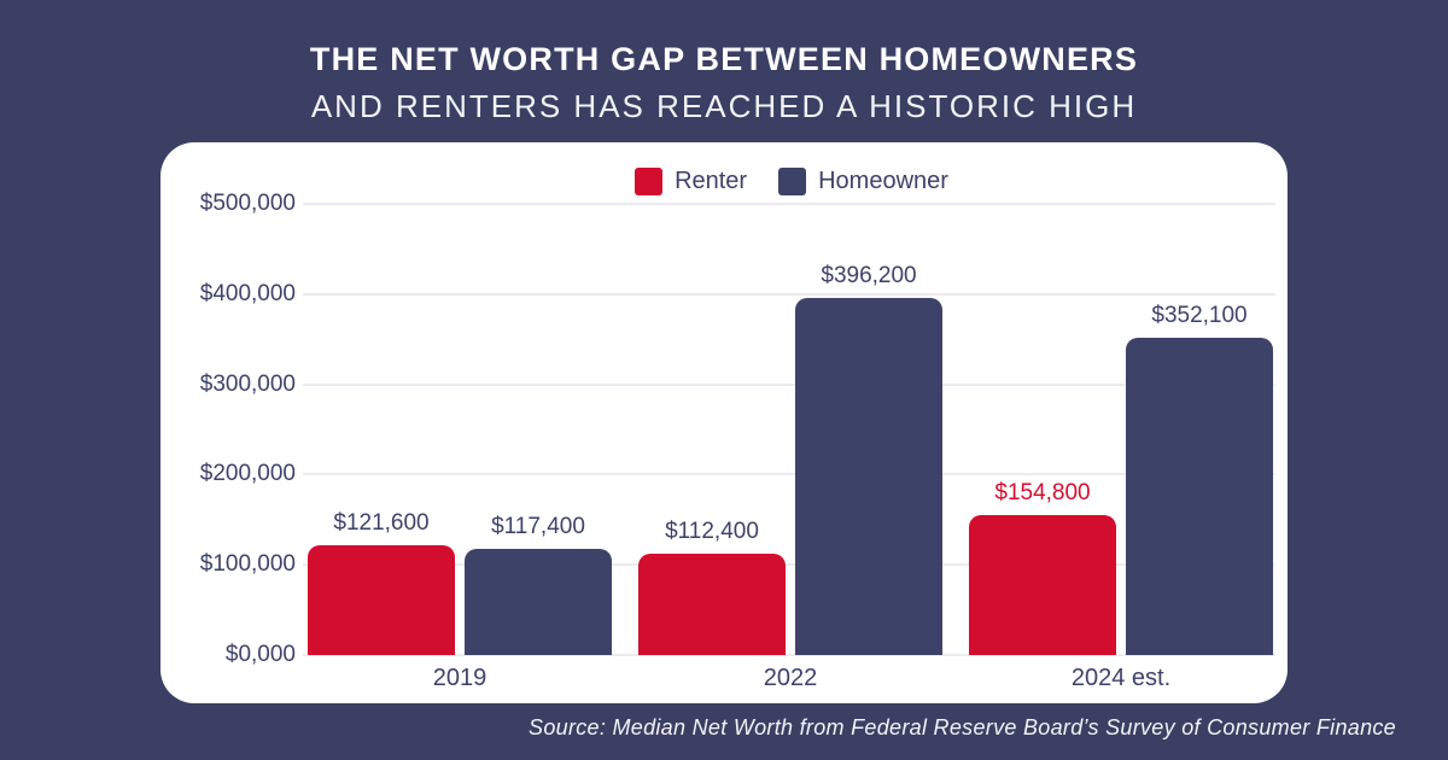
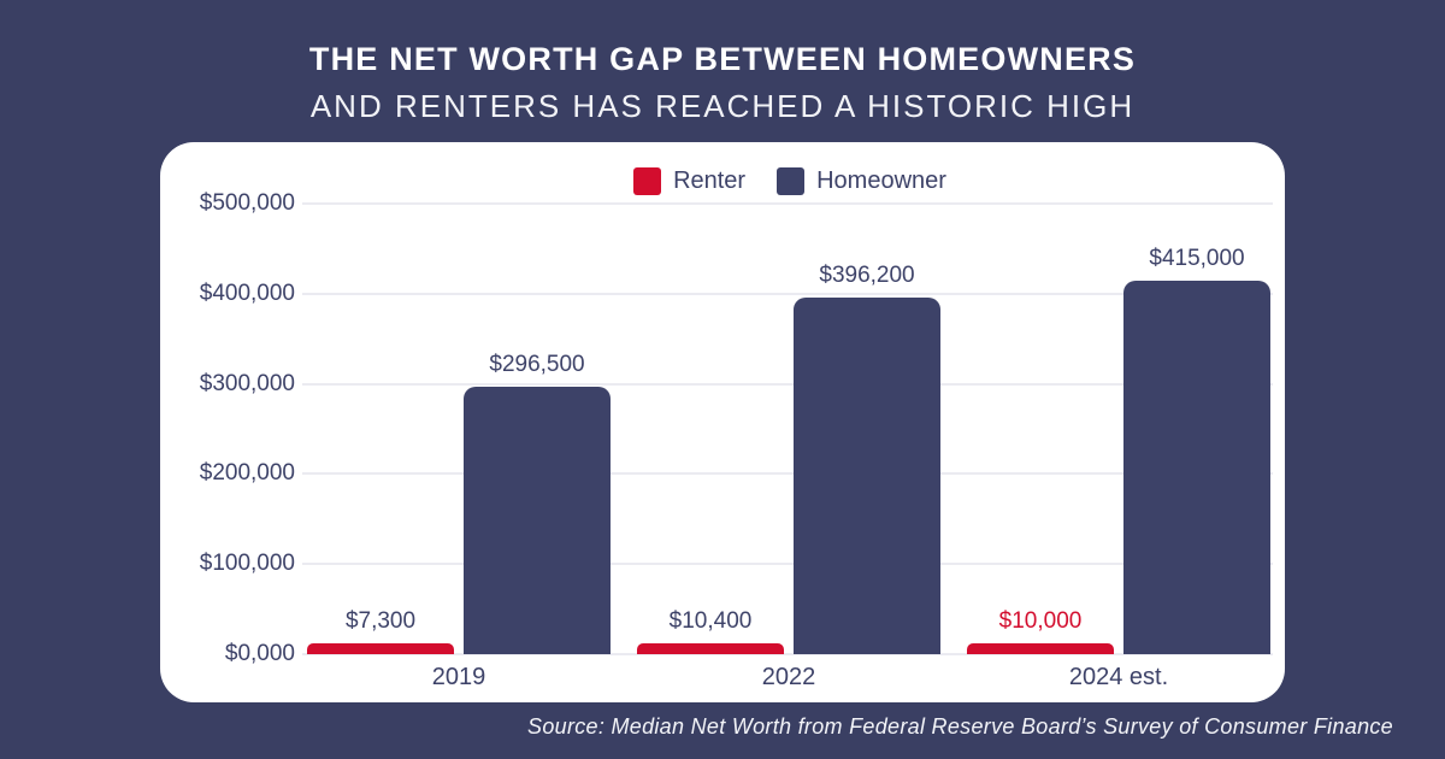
Renter/2019: $121,600 -> $7,300
Homeowner/2019: $117,400 -> $296,500
Renter/2022: $112,400 -> $10,400
Renter/2024 est.: $154,800 -> $10,000
Homeowner/2024 est.: $352,100 -> $415,000
